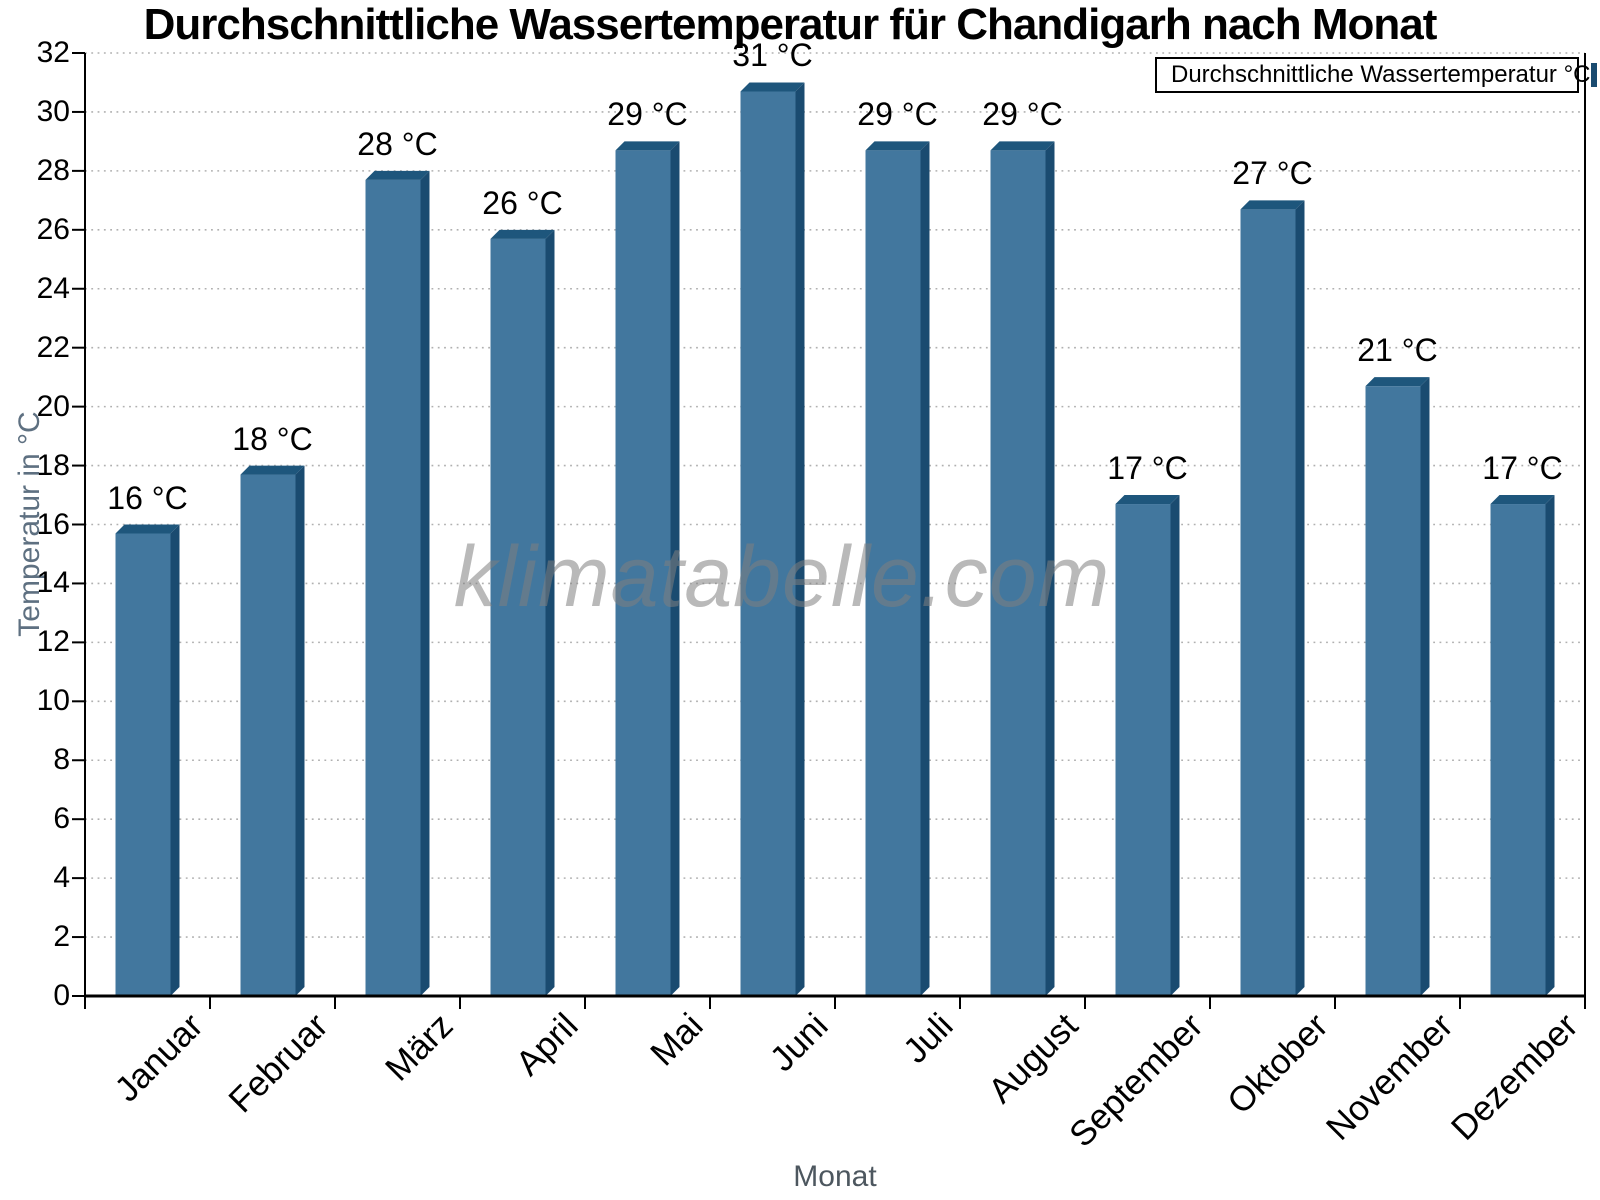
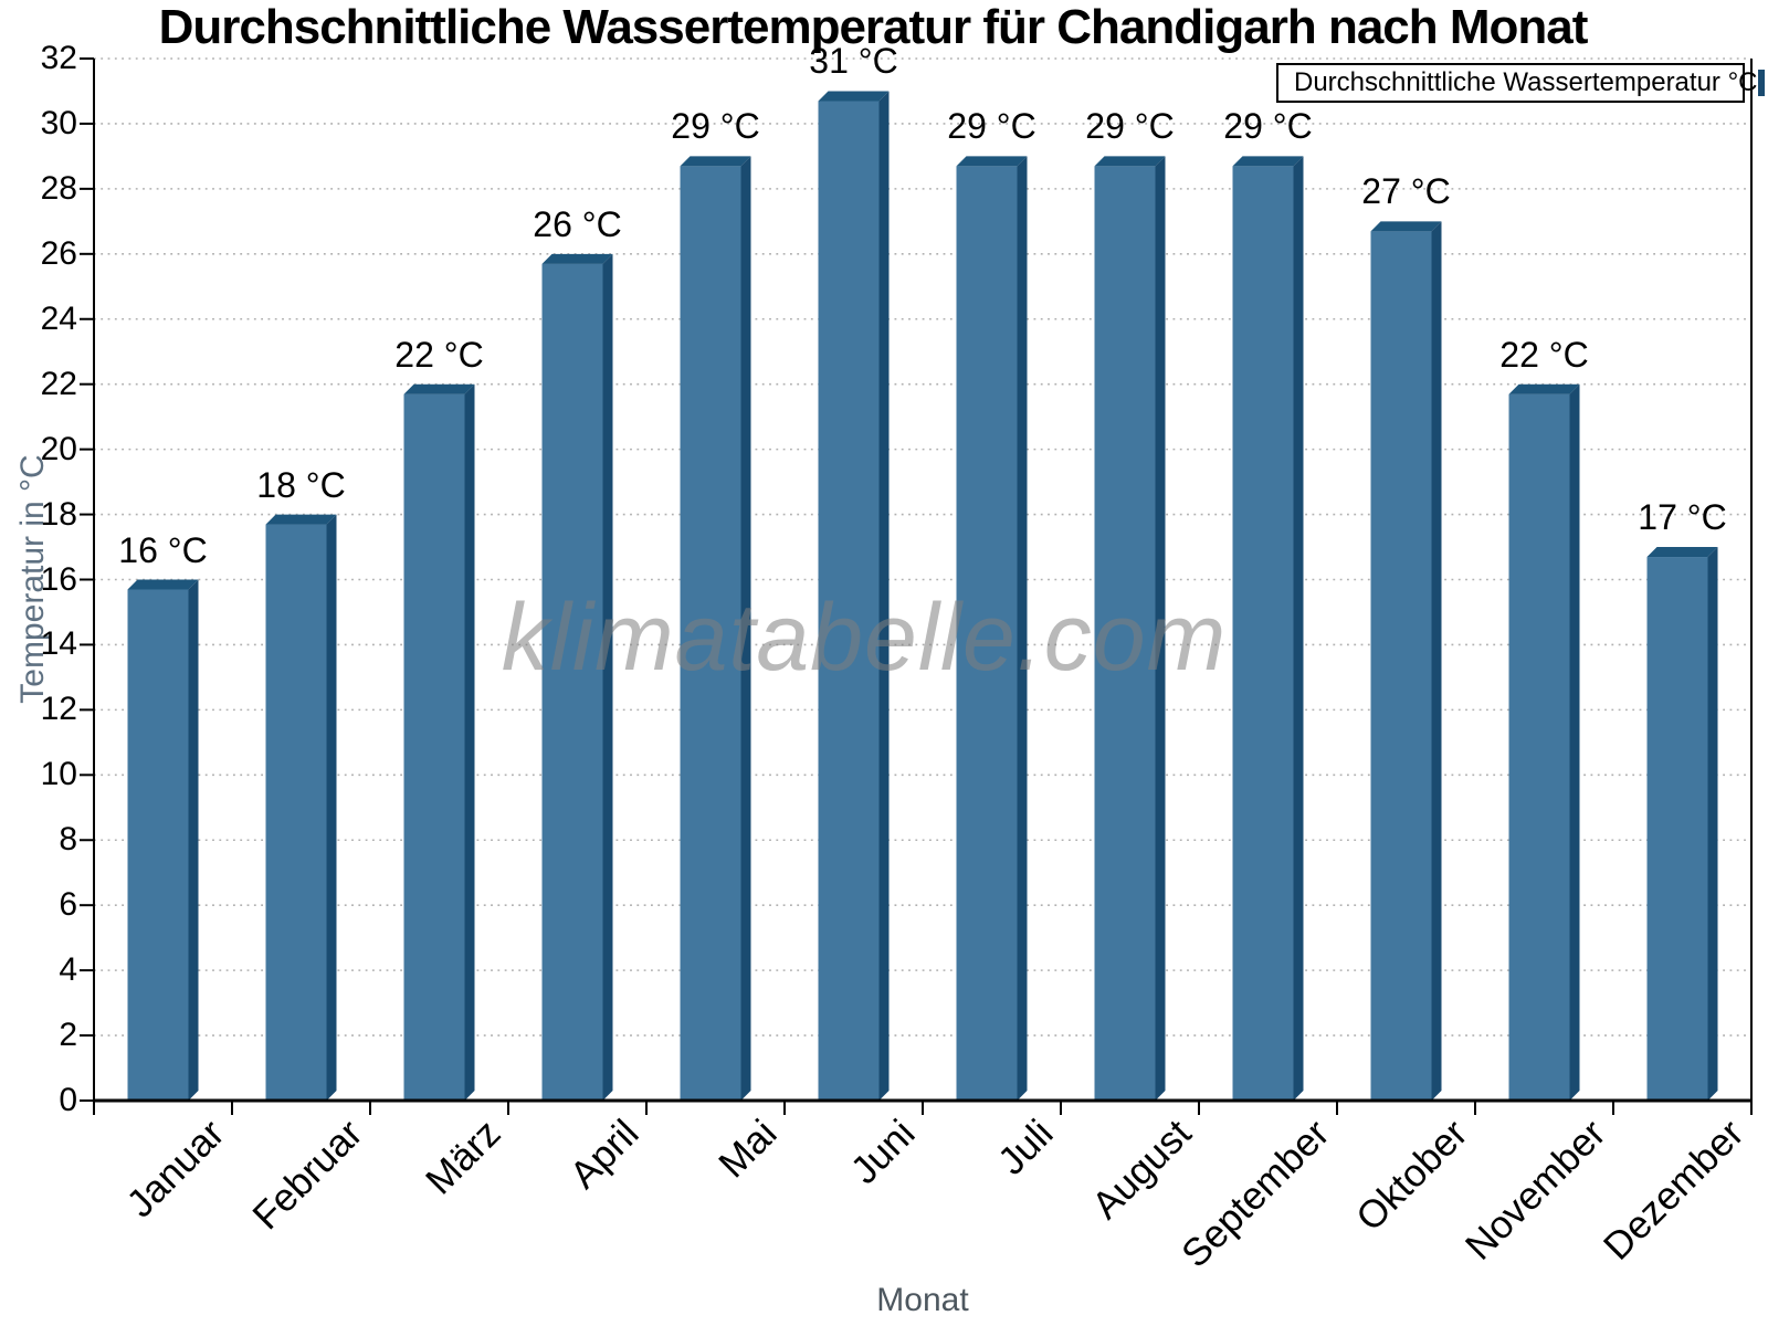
März: 28 -> 22
September: 17 -> 29
November: 21 -> 22
